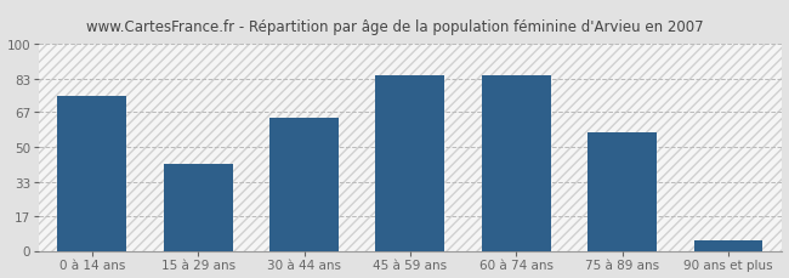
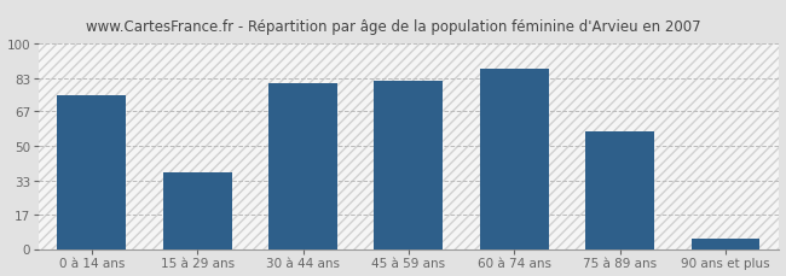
15 à 29 ans: 42 -> 37
30 à 44 ans: 64 -> 81
45 à 59 ans: 85 -> 82
60 à 74 ans: 85 -> 88
